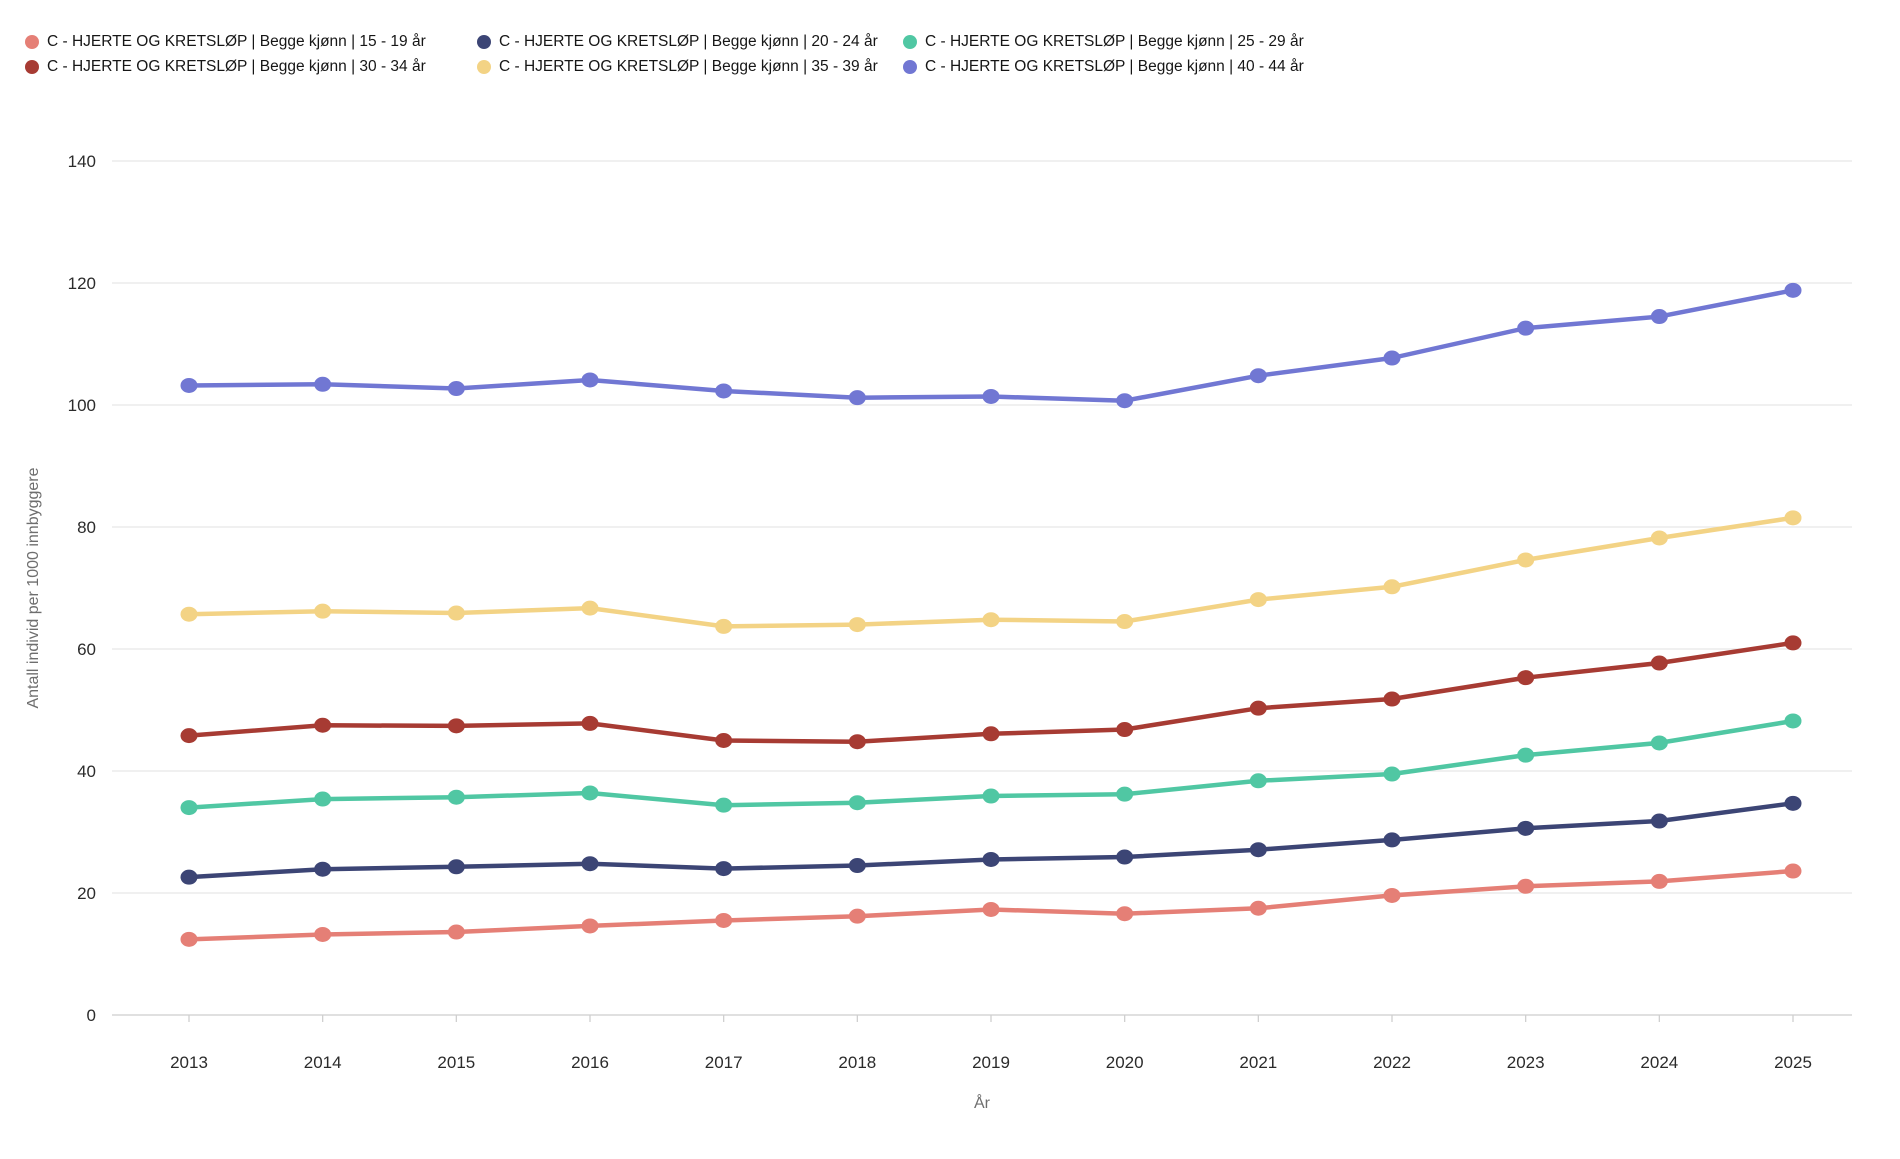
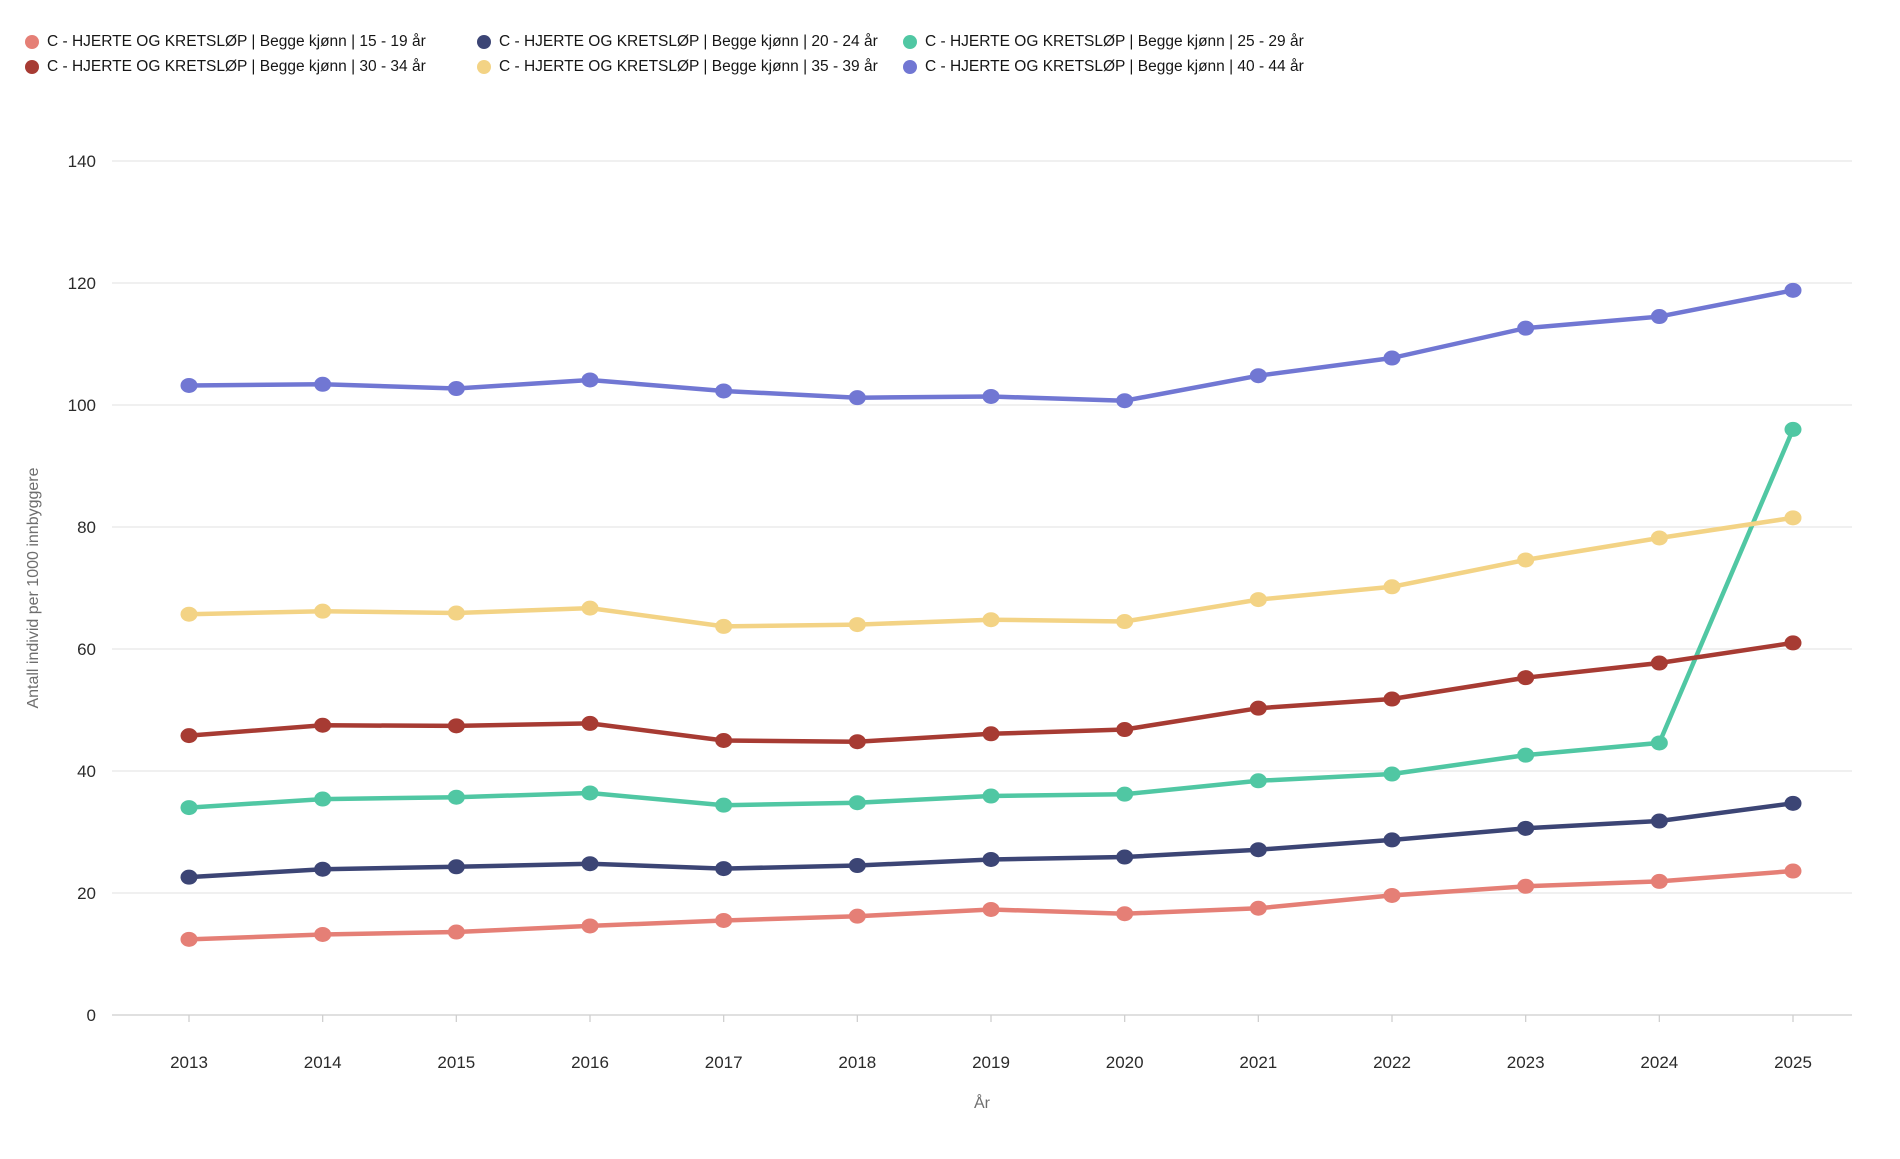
C - HJERTE OG KRETSLØP | Begge kjønn | 25 - 29 år/2025: 48 -> 96
